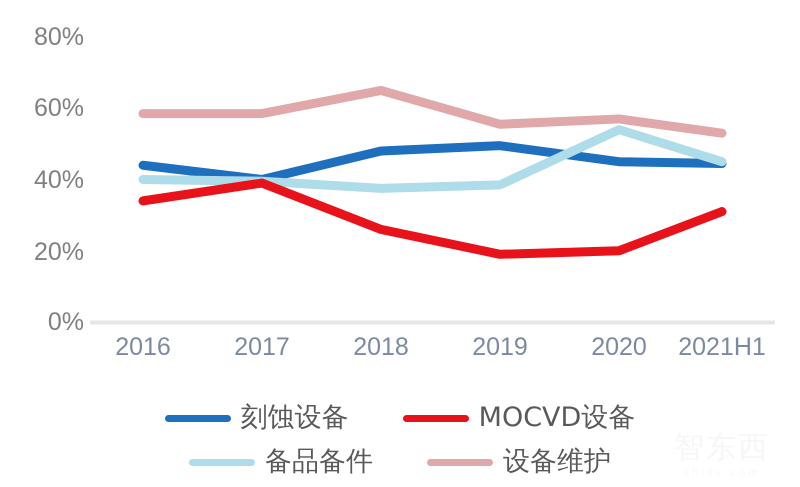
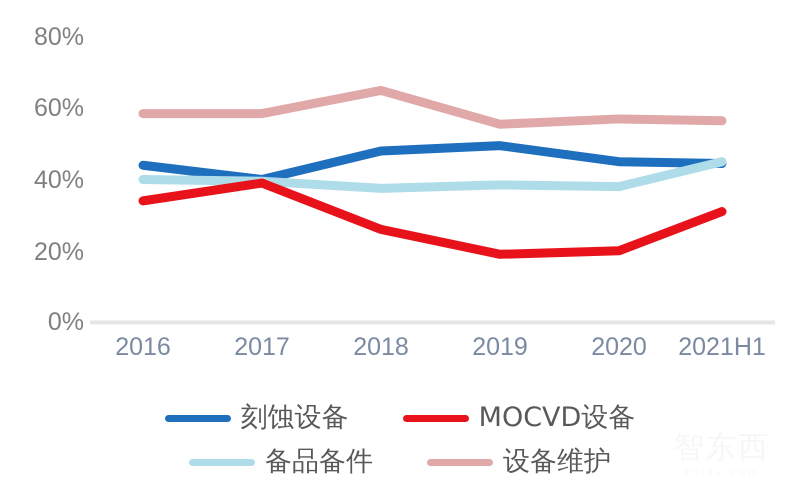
备品备件/2020: 54% -> 38%
设备维护/2021H1: 53% -> 56%
